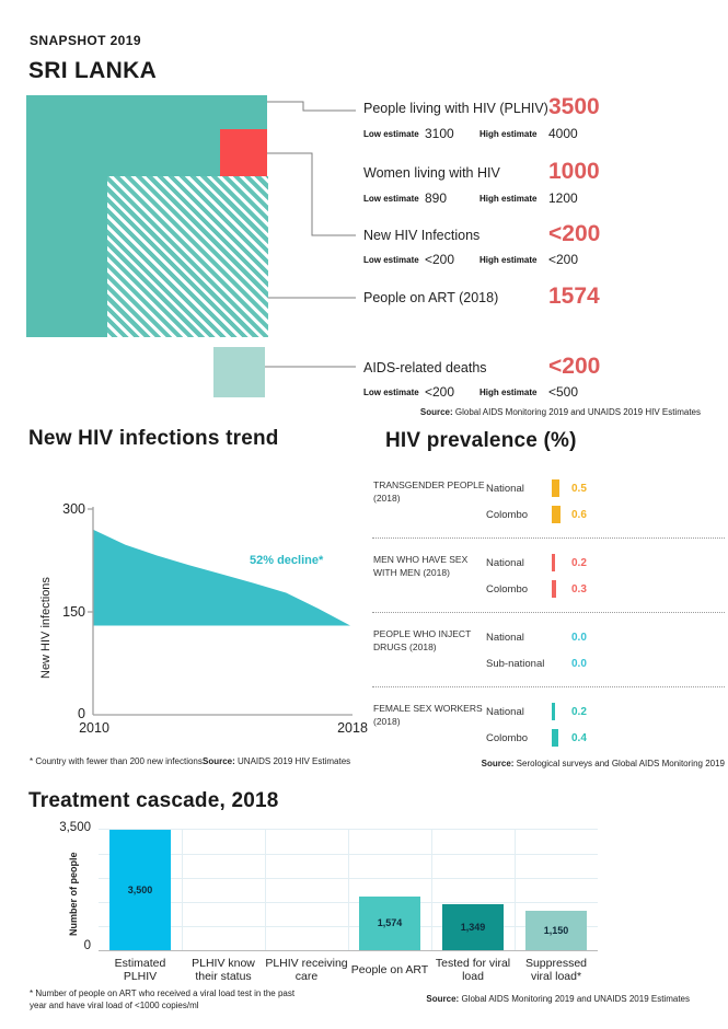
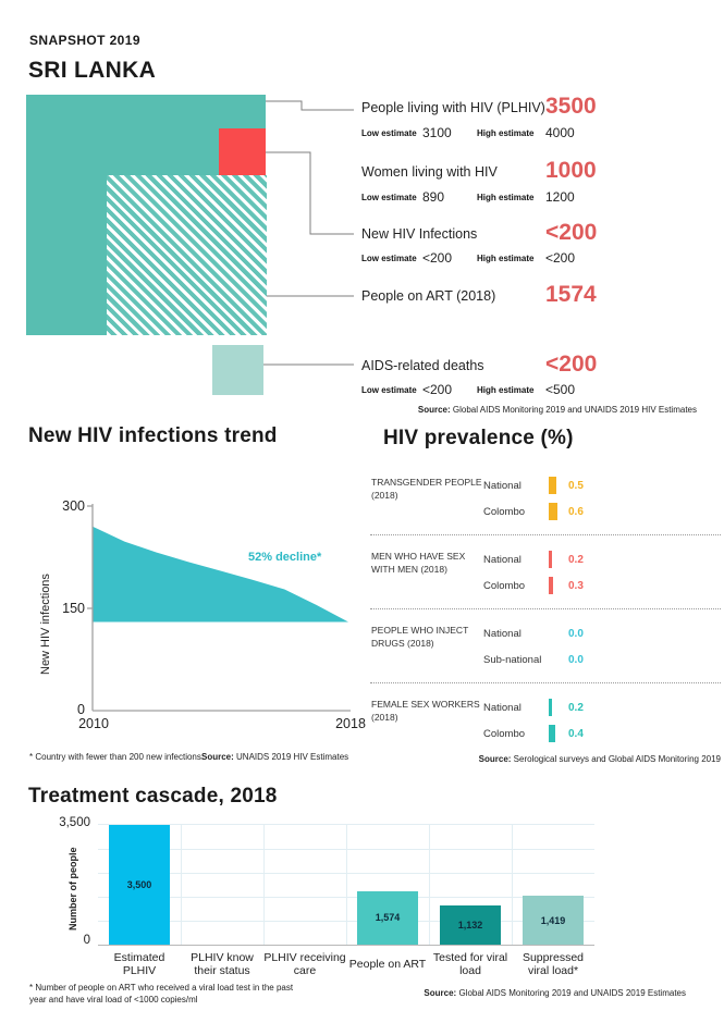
Treatment cascade, 2018/Tested for viral load: 1,349 -> 1,132
Treatment cascade, 2018/Suppressed viral load*: 1,150 -> 1,419
